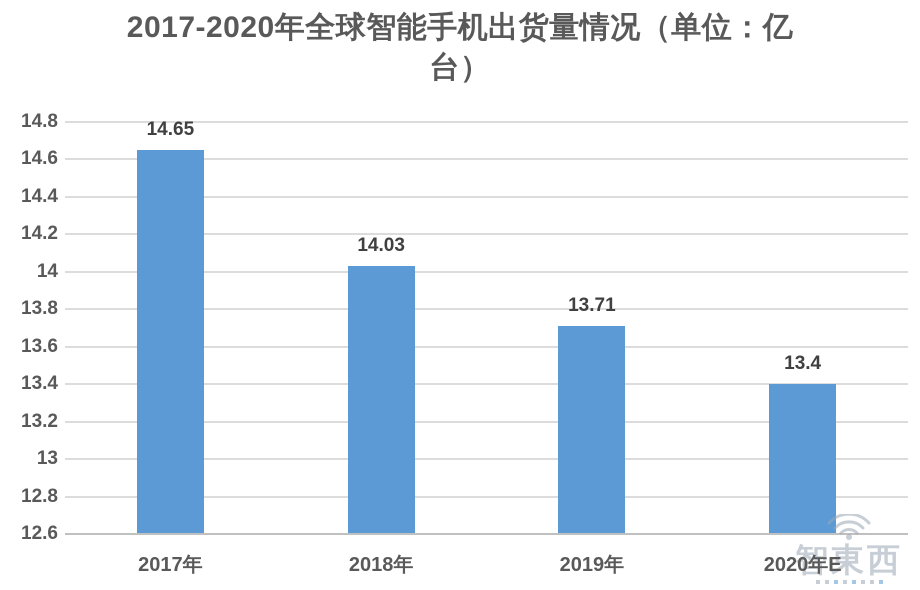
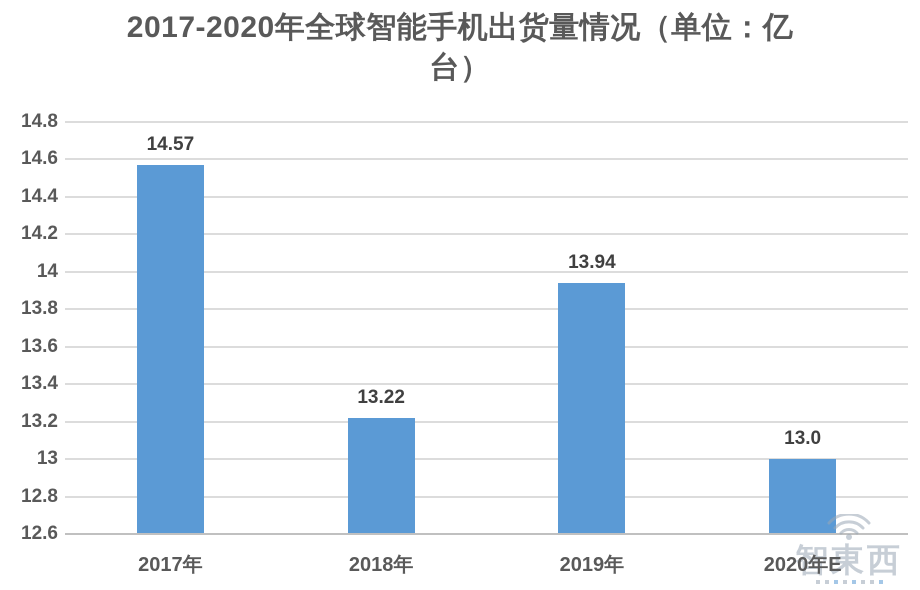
2017年: 14.65 -> 14.57
2018年: 14.03 -> 13.22
2019年: 13.71 -> 13.94
2020年E: 13.4 -> 13.0
